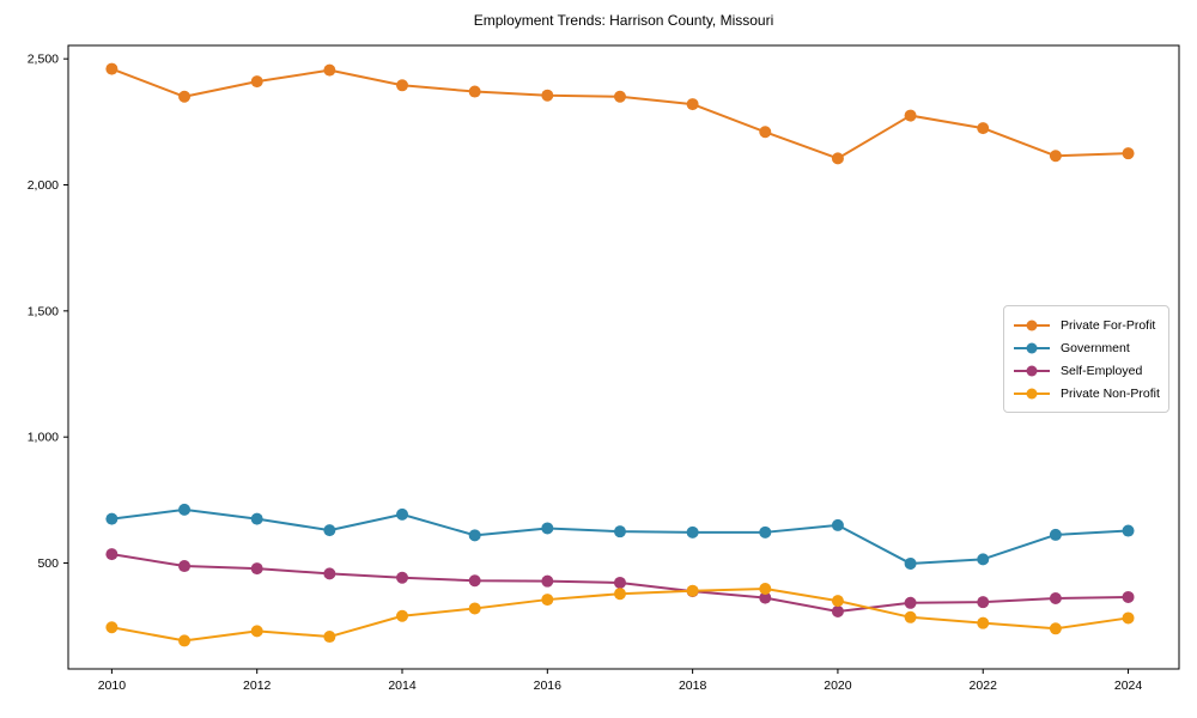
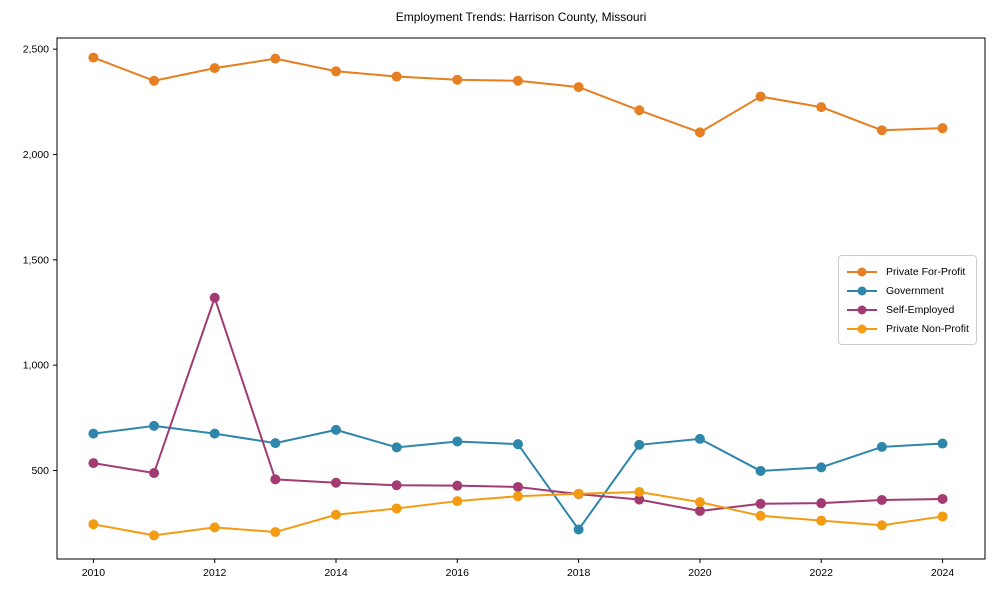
Self-Employed/2012: 480 -> 1320
Government/2018: 620 -> 220
